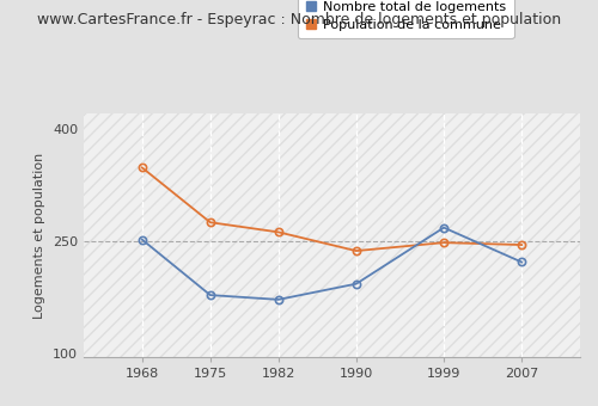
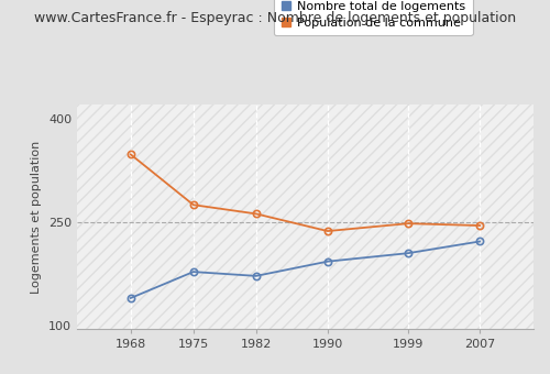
Nombre total de logements/1968: 252 -> 140
Nombre total de logements/1999: 268 -> 205
